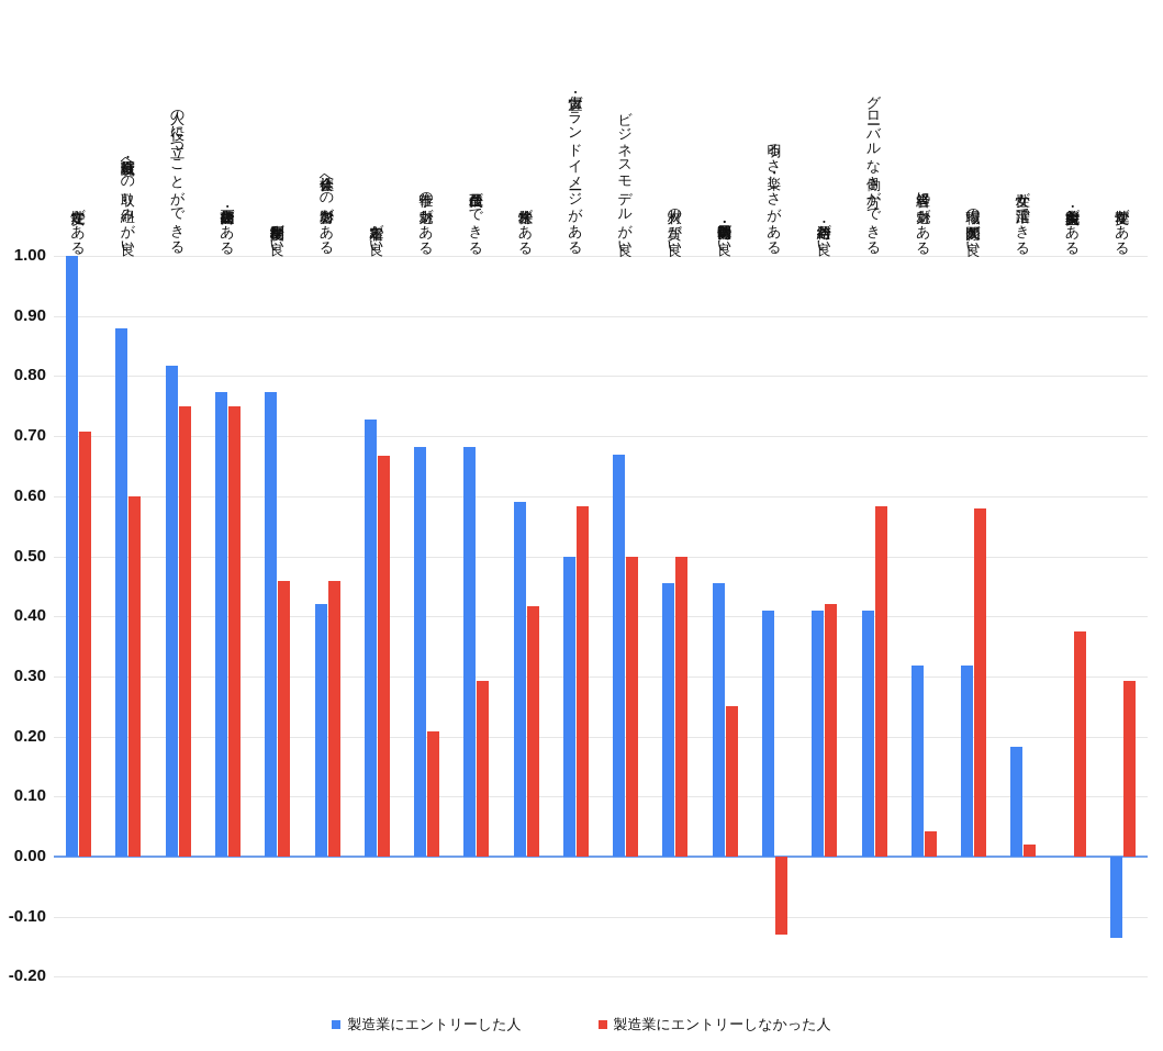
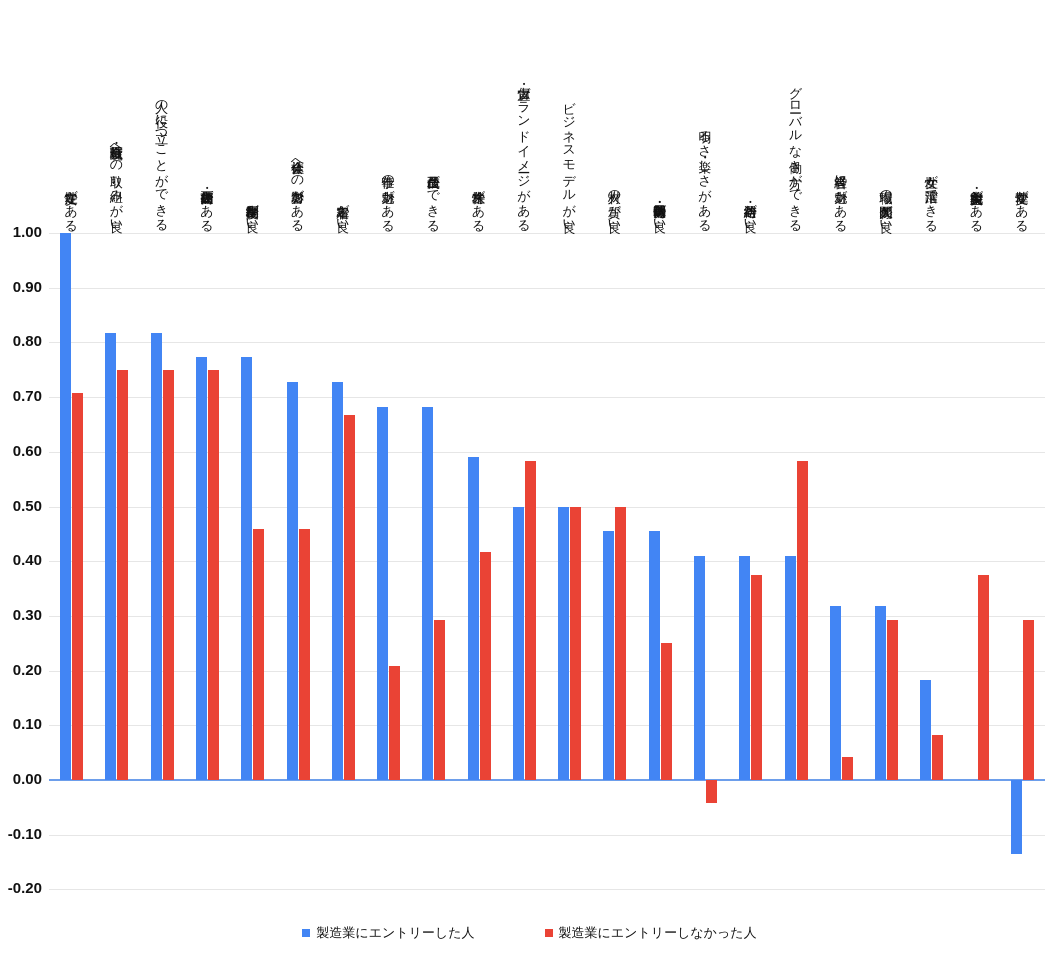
製造業にエントリーした人/社会貢献・環境への取り組みが良い: 0.88 -> 0.82
製造業にエントリーしなかった人/社会貢献・環境への取り組みが良い: 0.60 -> 0.75
製造業にエントリーした人/社会全体への影響力がある: 0.42 -> 0.73
製造業にエントリーした人/ビジネスモデルが良い: 0.67 -> 0.50
製造業にエントリーしなかった人/明るさ・楽しさがある: -0.13 -> -0.04
製造業にエントリーしなかった人/給与・待遇が良い: 0.42 -> 0.38
製造業にエントリーしなかった人/職場の人間関係が良い: 0.58 -> 0.29
製造業にエントリーしなかった人/女性が活躍できる: 0.02 -> 0.08
